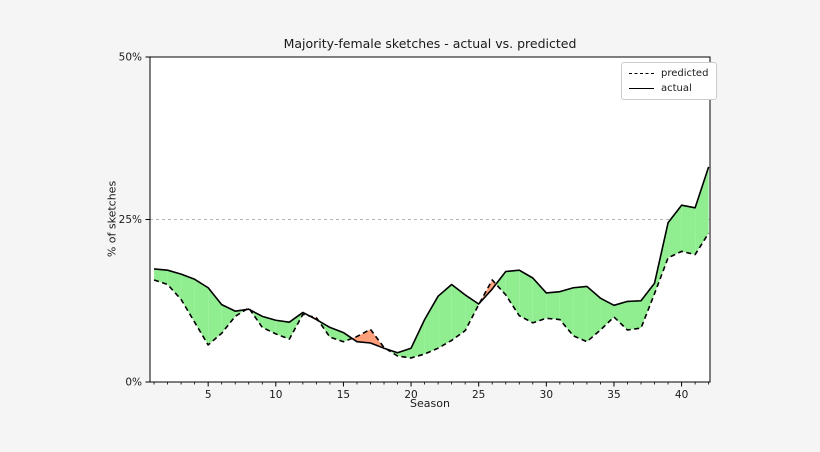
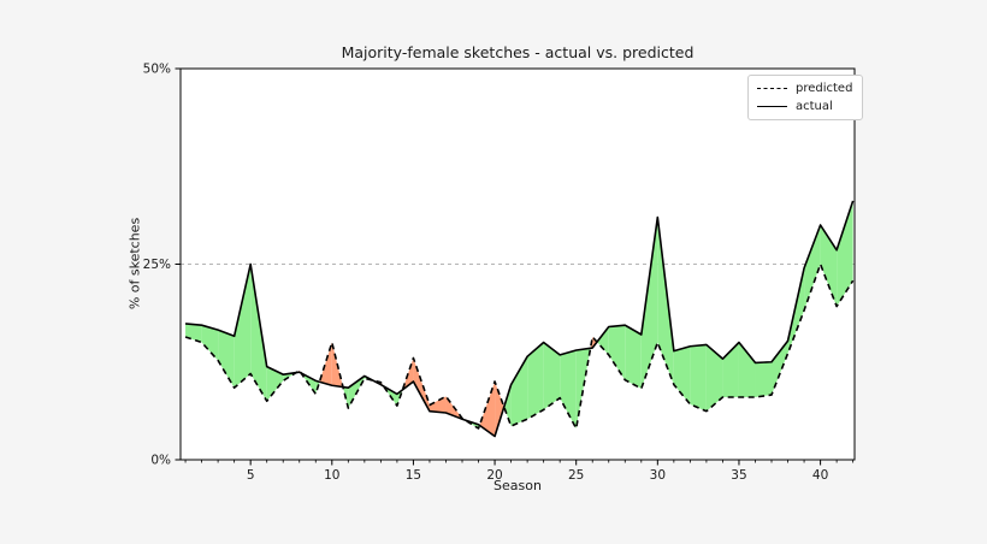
predicted/5: 6% -> 11%
actual/5: 14% -> 25%
predicted/10: 7% -> 15%
predicted/15: 6% -> 13%
actual/15: 8% -> 10%
predicted/20: 4% -> 10%
actual/20: 5% -> 3%
predicted/25: 12% -> 4%
actual/25: 12% -> 14%
predicted/30: 10% -> 15%
actual/30: 14% -> 31%
predicted/35: 10% -> 8%
actual/35: 12% -> 15%
predicted/40: 20% -> 25%
actual/40: 27% -> 30%
